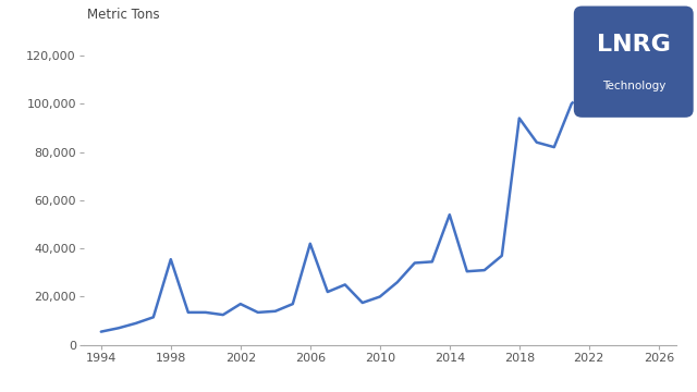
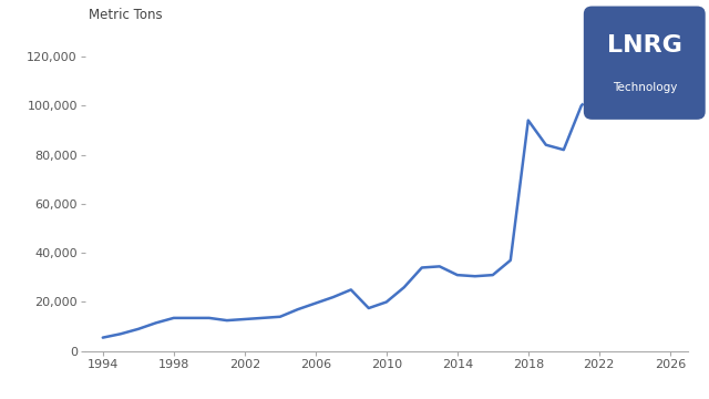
1998: 35,500 -> 13,500
2002: 17,000 -> 13,000
2006: 42,000 -> 19,500
2014: 54,000 -> 31,000
